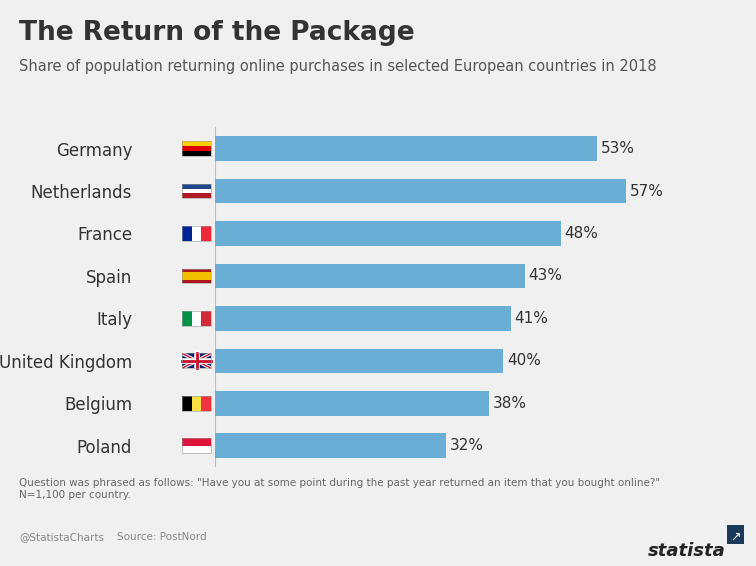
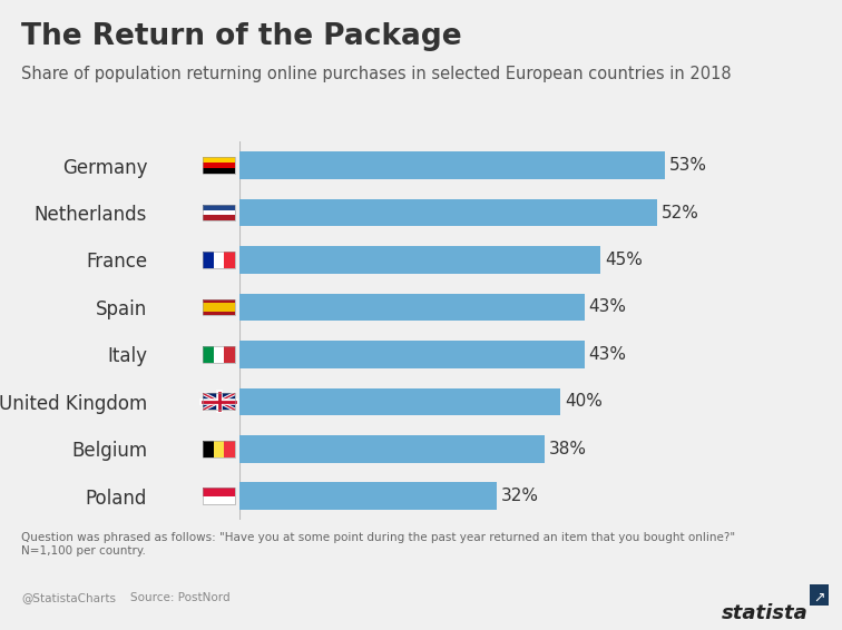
Netherlands: 57% -> 52%
France: 48% -> 45%
Italy: 41% -> 43%
